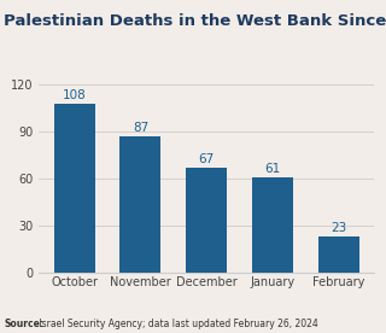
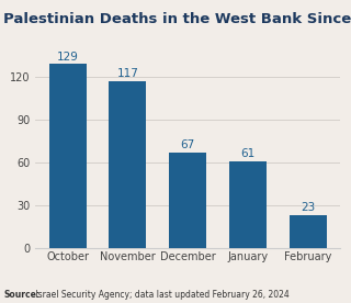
October: 108 -> 129
November: 87 -> 117
